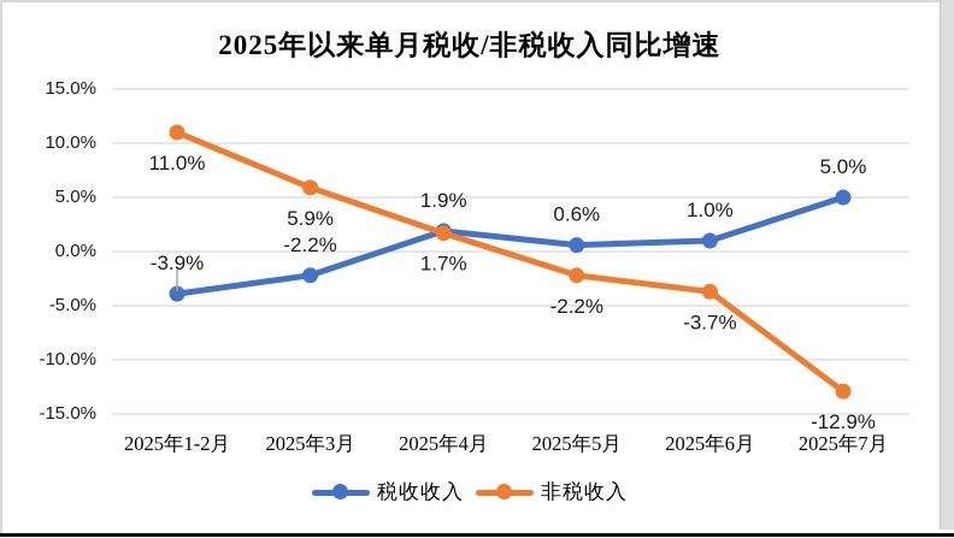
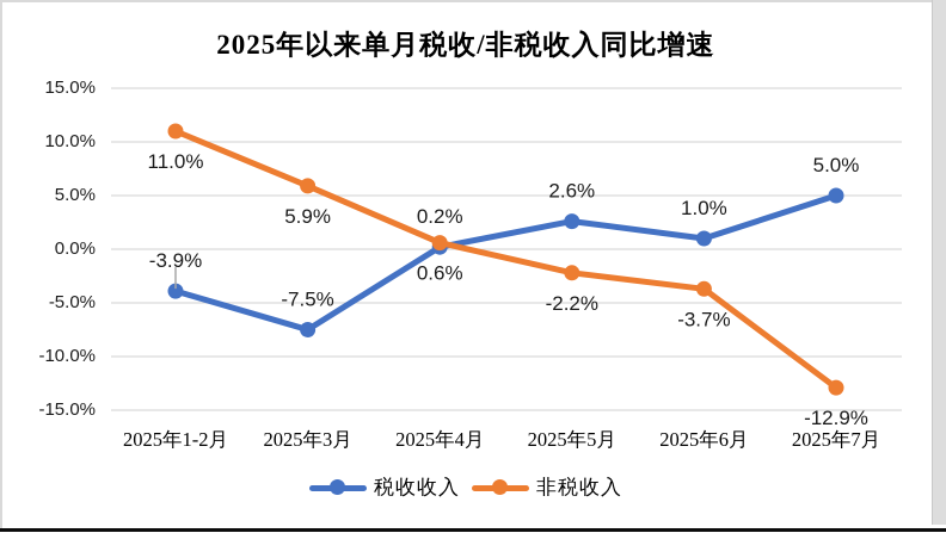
税收收入/2025年3月: -2.2% -> -7.5%
税收收入/2025年4月: 1.9% -> 0.2%
非税收入/2025年4月: 1.7% -> 0.6%
税收收入/2025年5月: 0.6% -> 2.6%
